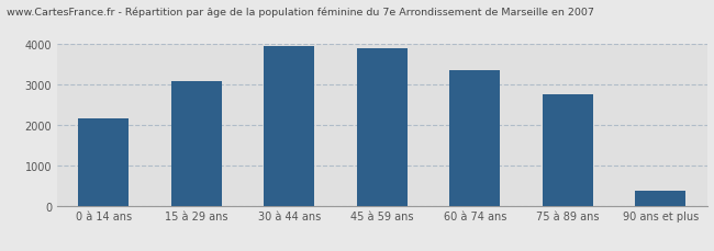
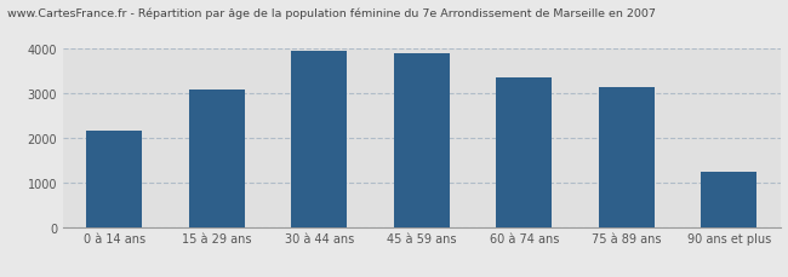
75 à 89 ans: 2750 -> 3150
90 ans et plus: 380 -> 1250
